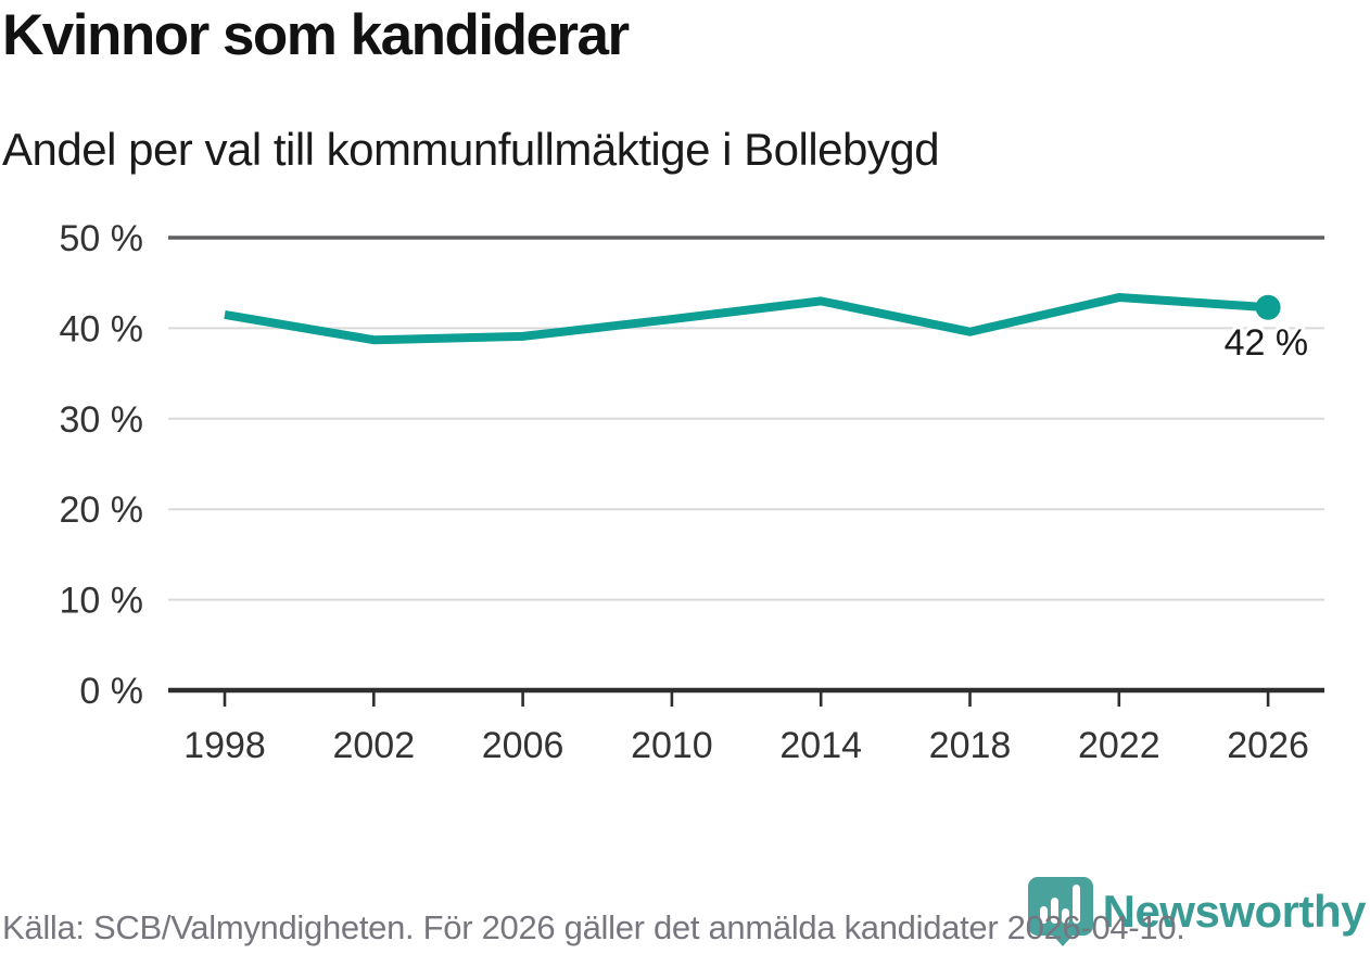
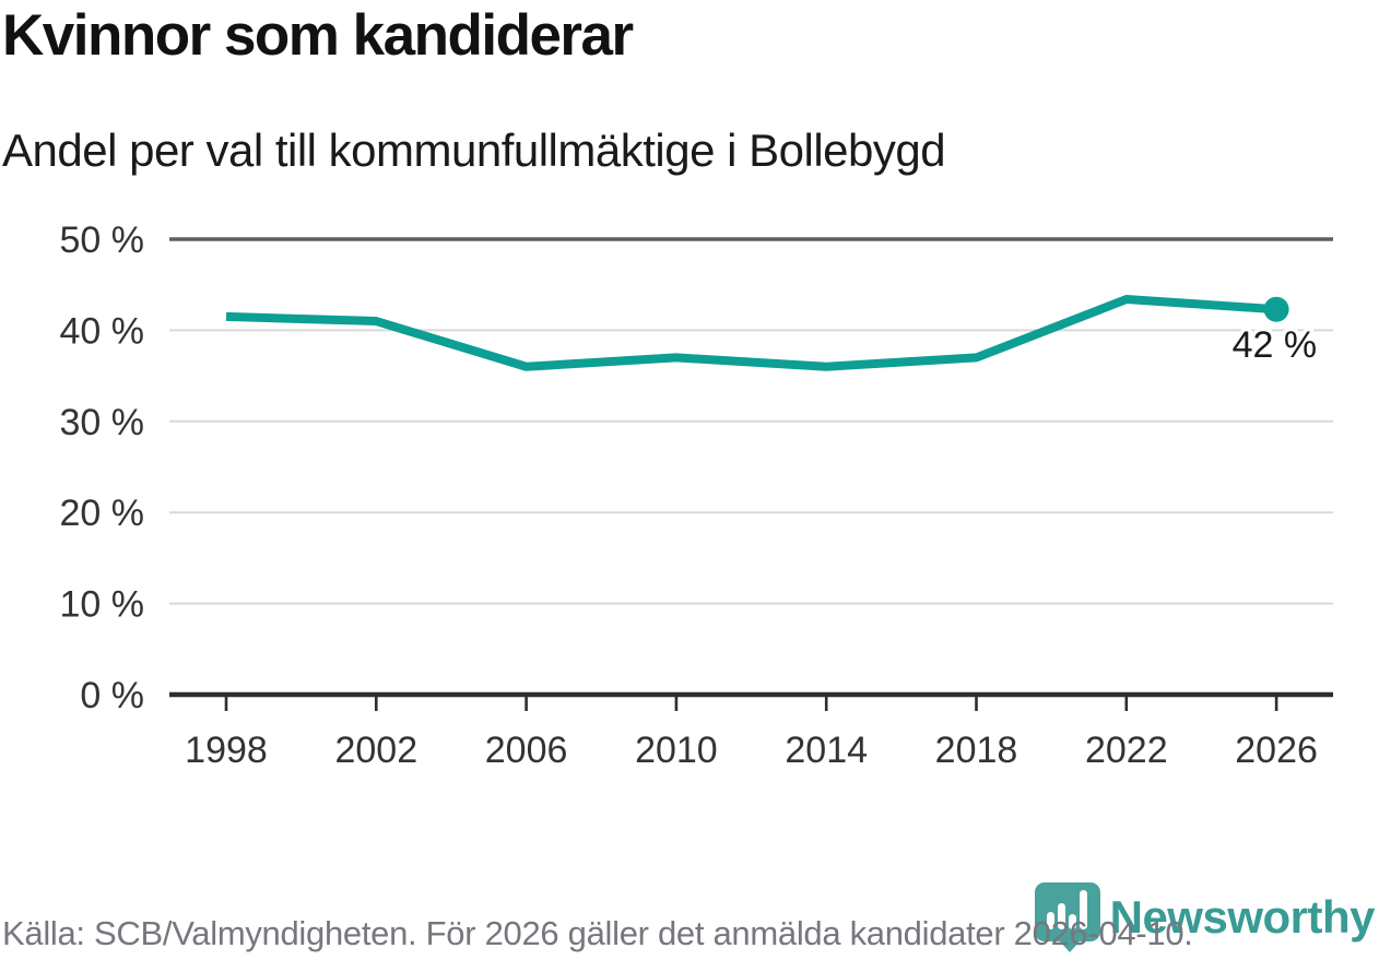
2002: 39% -> 41%
2006: 39% -> 36%
2010: 41% -> 37%
2014: 43% -> 36%
2018: 40% -> 37%
